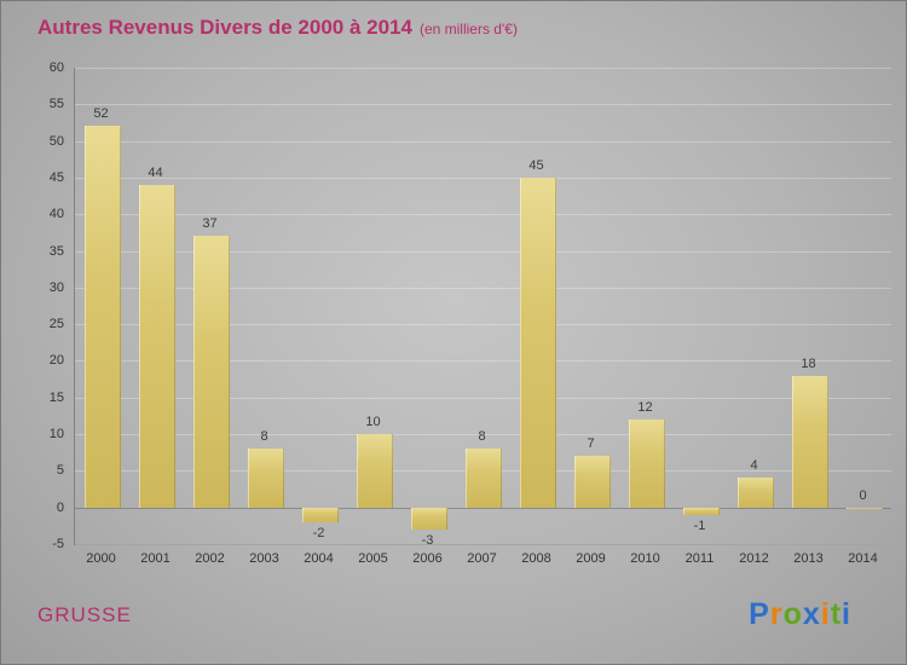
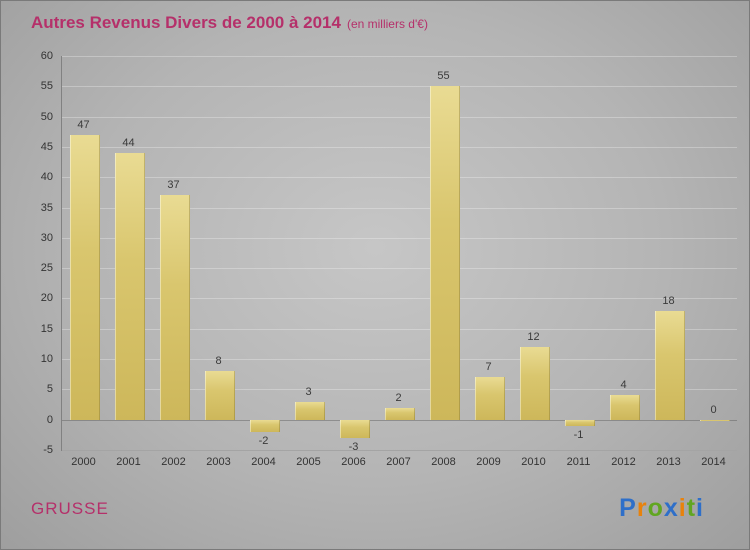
2000: 52 -> 47
2005: 10 -> 3
2007: 8 -> 2
2008: 45 -> 55
